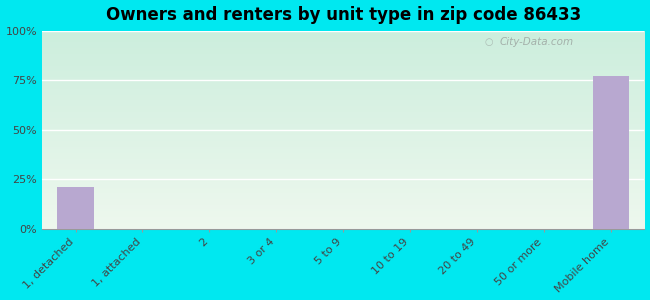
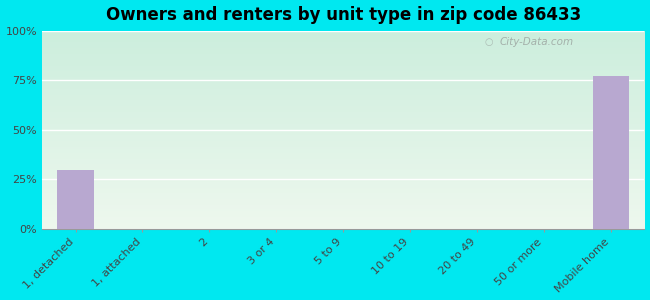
1, detached: 21% -> 30%
